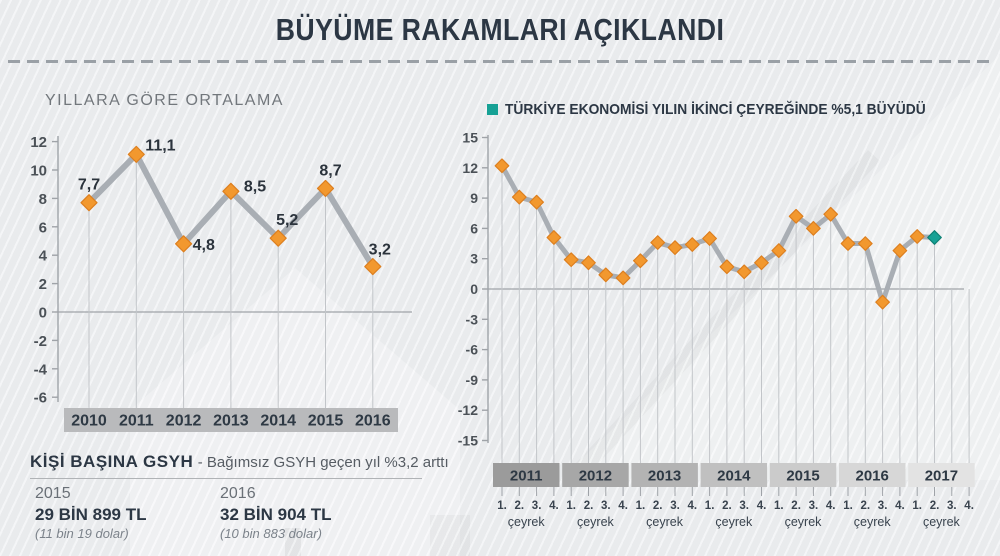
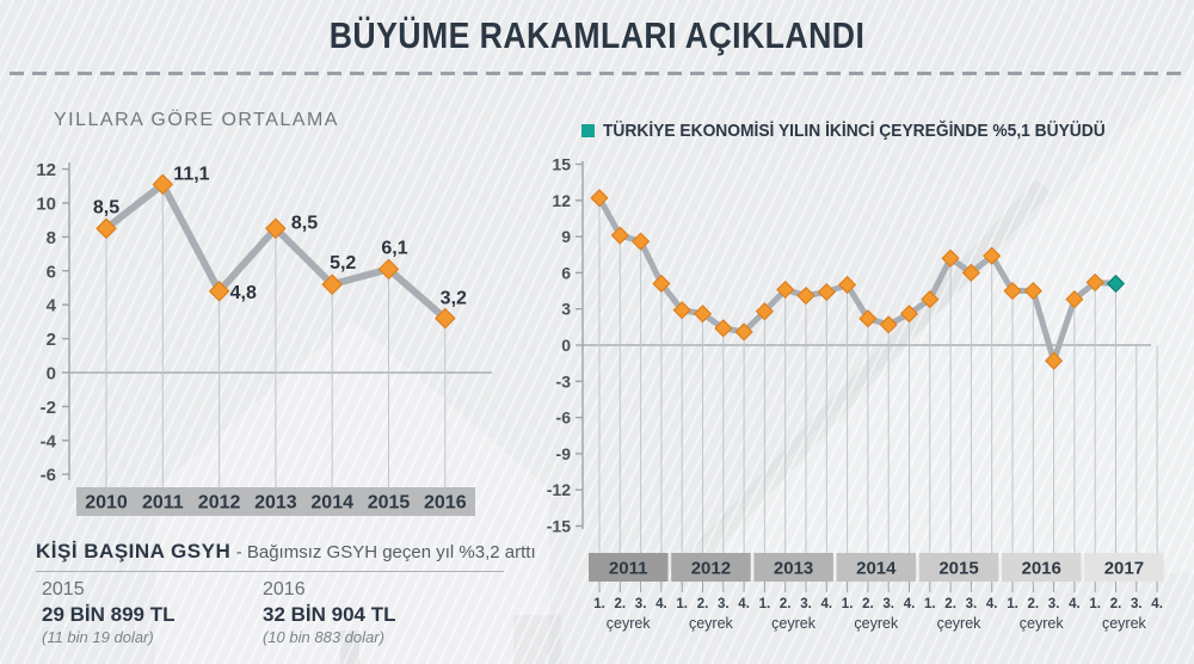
YILLARA GÖRE ORTALAMA/2010: 7,7 -> 8,5
YILLARA GÖRE ORTALAMA/2015: 8,7 -> 6,1
